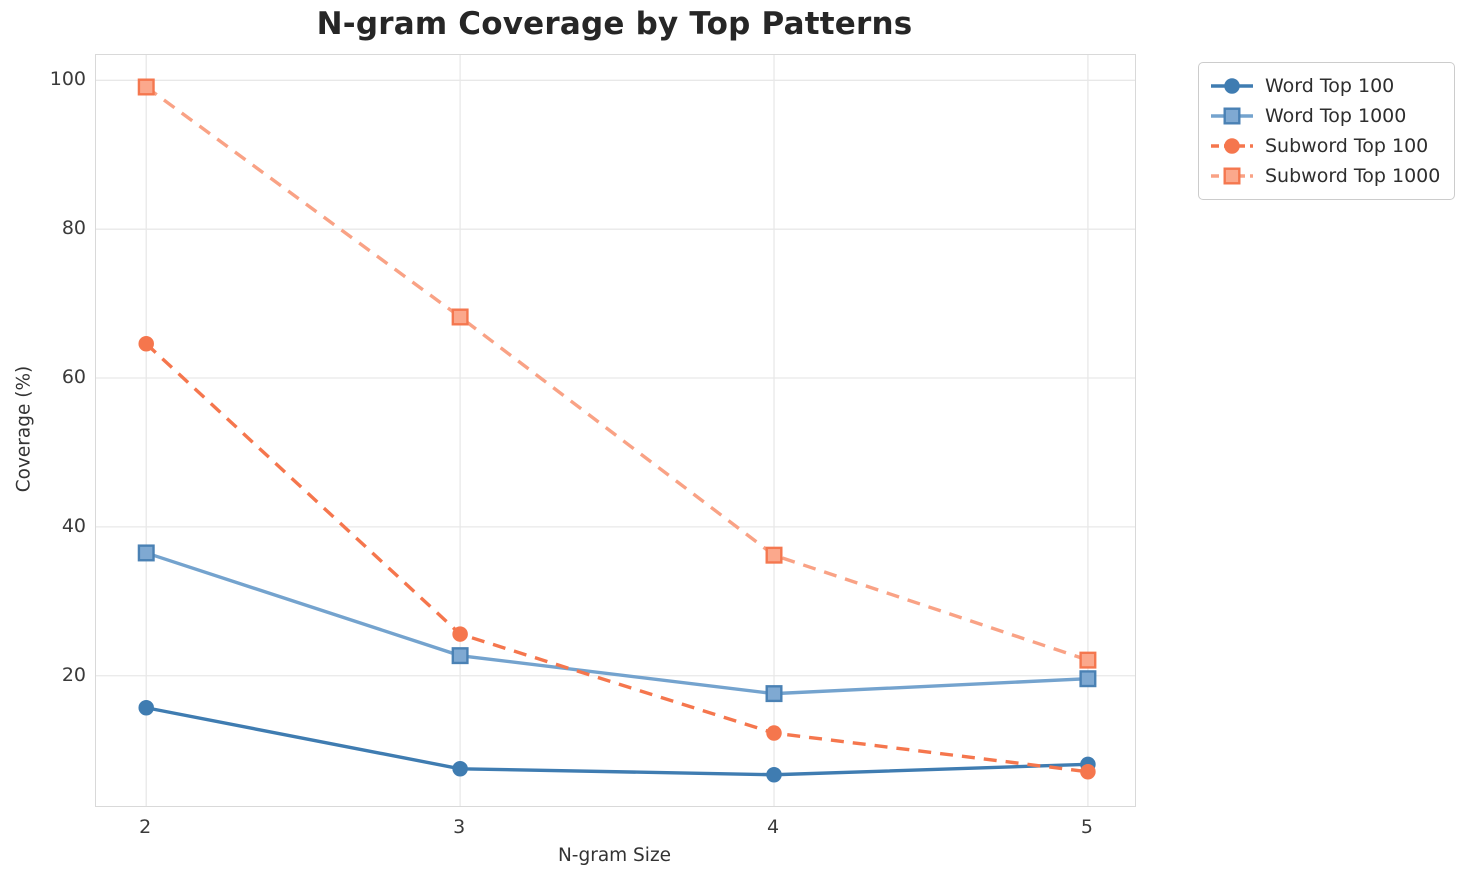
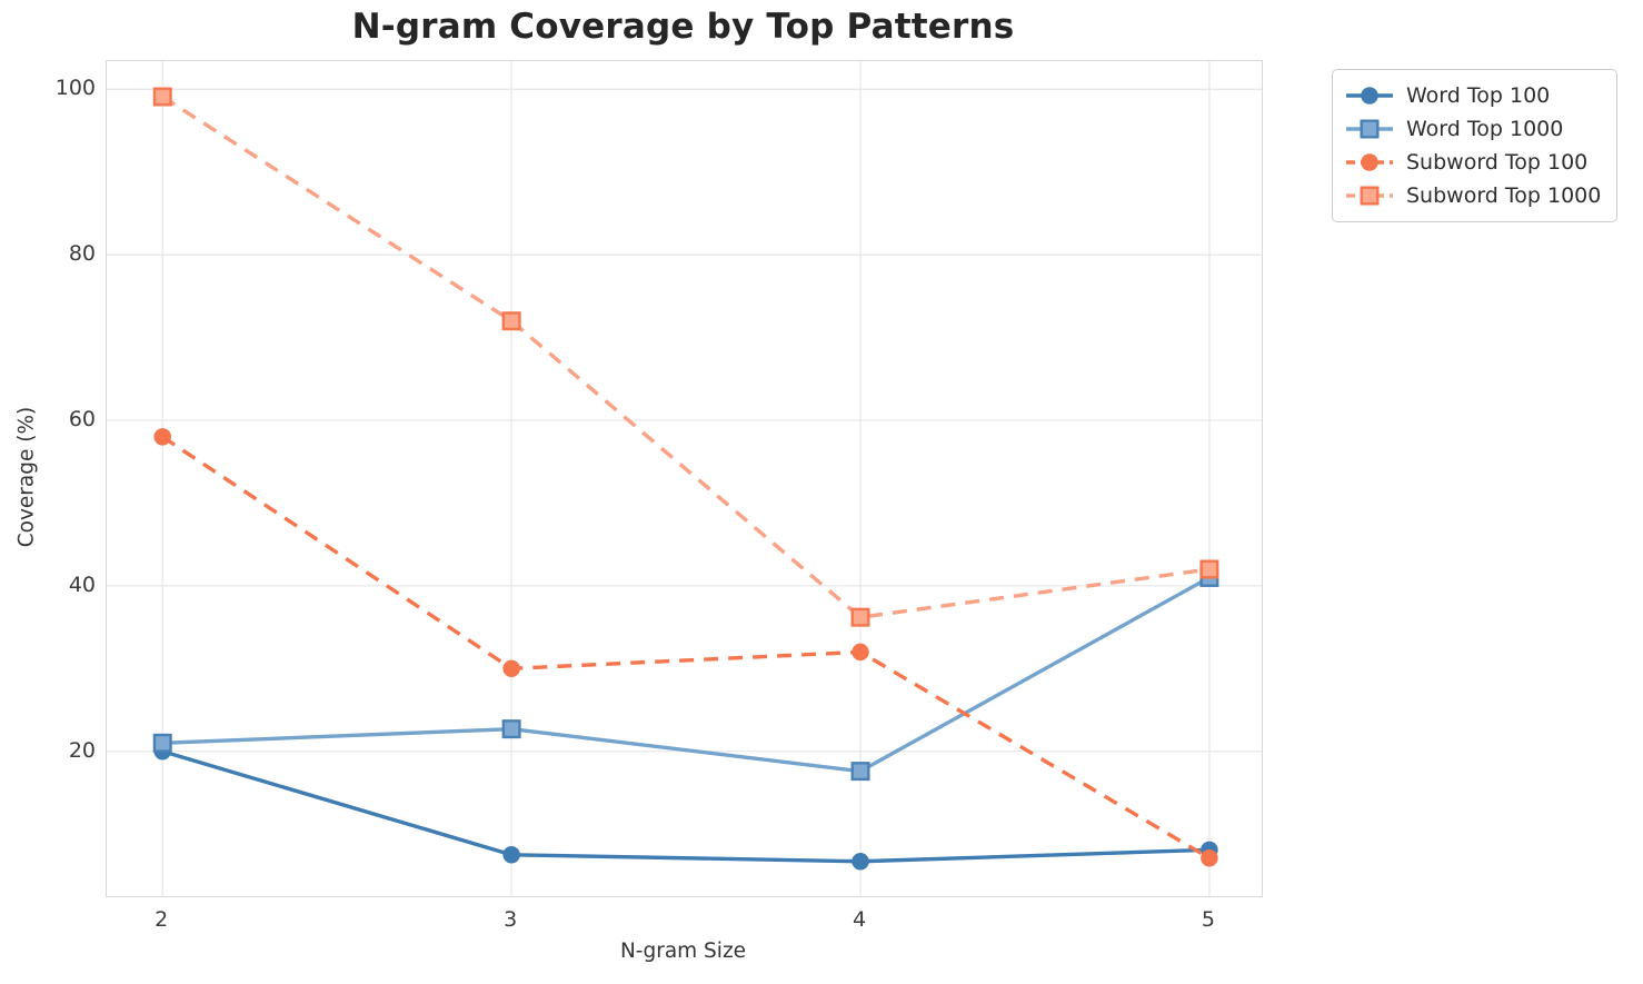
Word Top 100/2: 16 -> 20
Word Top 1000/2: 36 -> 21
Subword Top 100/2: 65 -> 58
Subword Top 100/3: 26 -> 30
Subword Top 1000/3: 68 -> 72
Subword Top 100/4: 12 -> 32
Word Top 1000/5: 20 -> 41
Subword Top 1000/5: 22 -> 42
